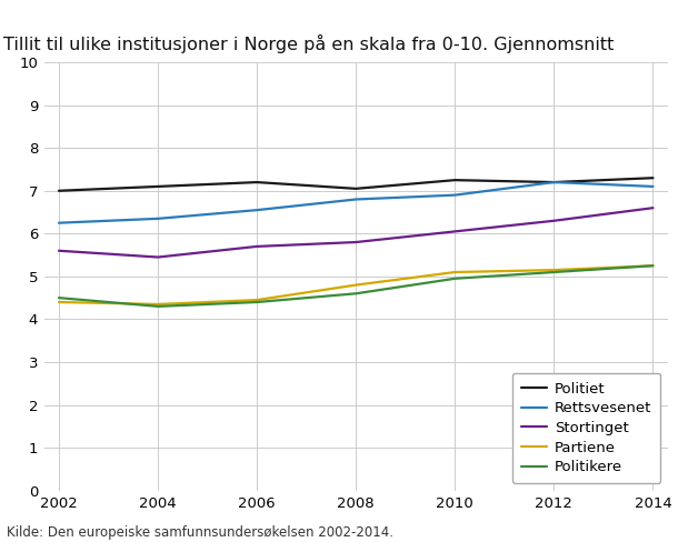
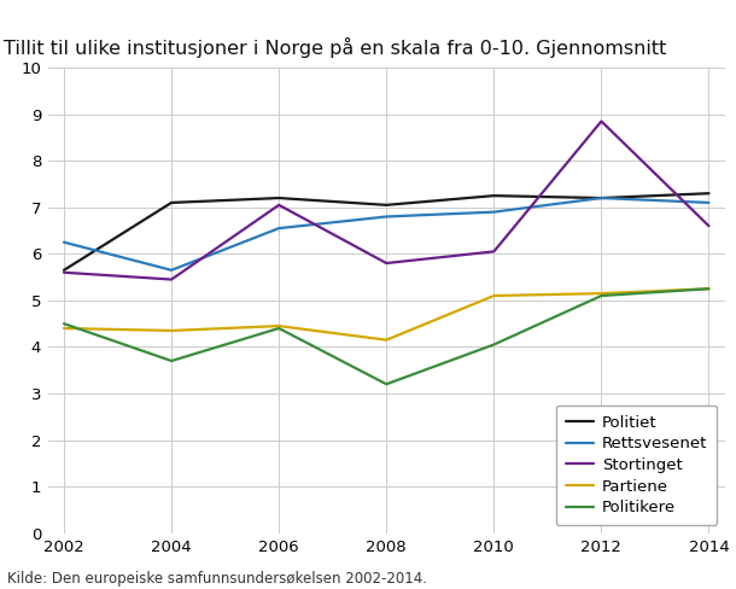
Politiet/2002: 7.00 -> 5.65
Rettsvesenet/2004: 6.35 -> 5.65
Politikere/2004: 4.30 -> 3.70
Stortinget/2006: 5.70 -> 7.05
Partiene/2008: 4.80 -> 4.15
Politikere/2008: 4.60 -> 3.20
Politikere/2010: 4.95 -> 4.05
Stortinget/2012: 6.30 -> 8.85
